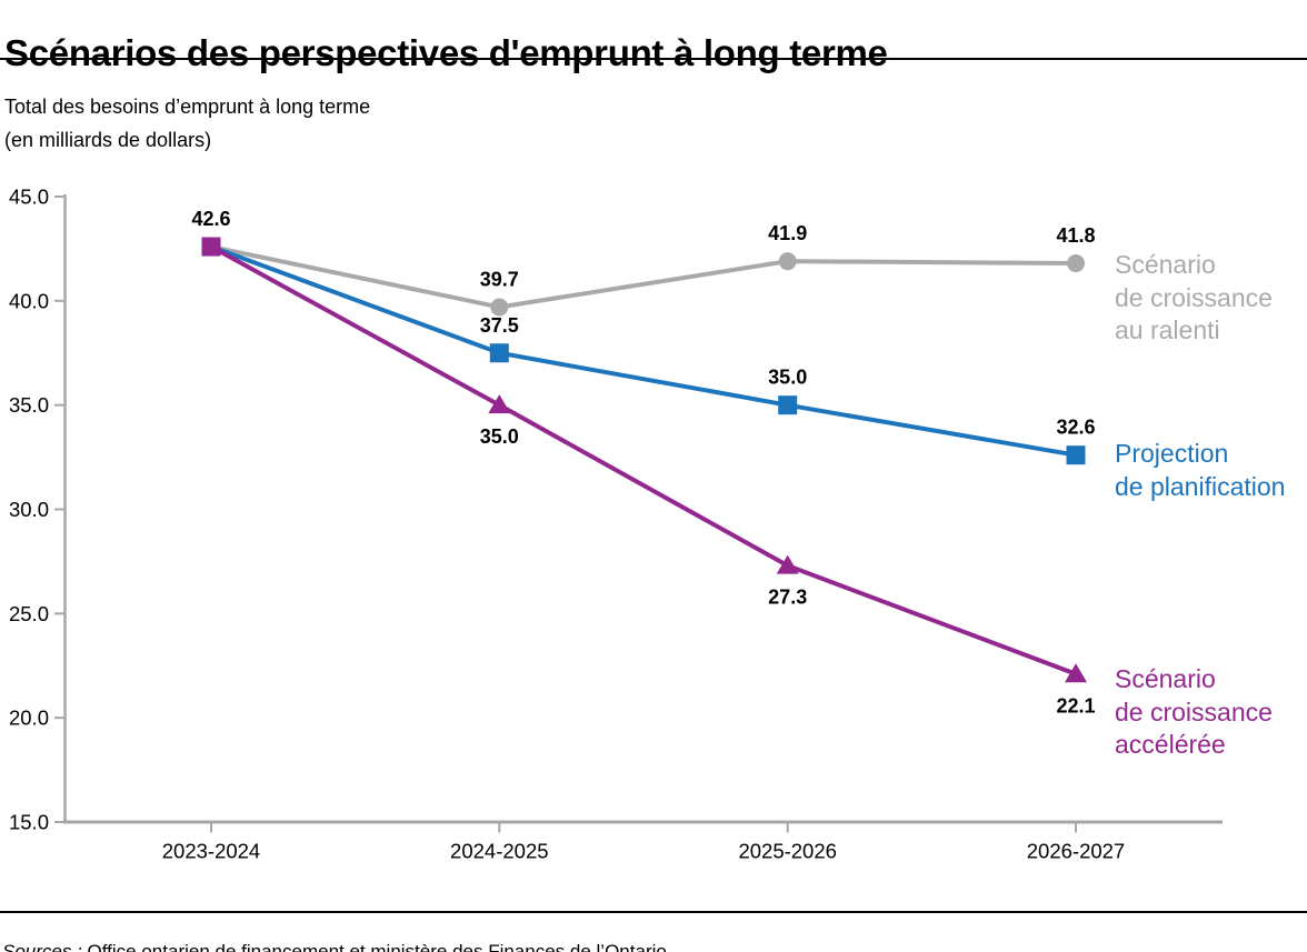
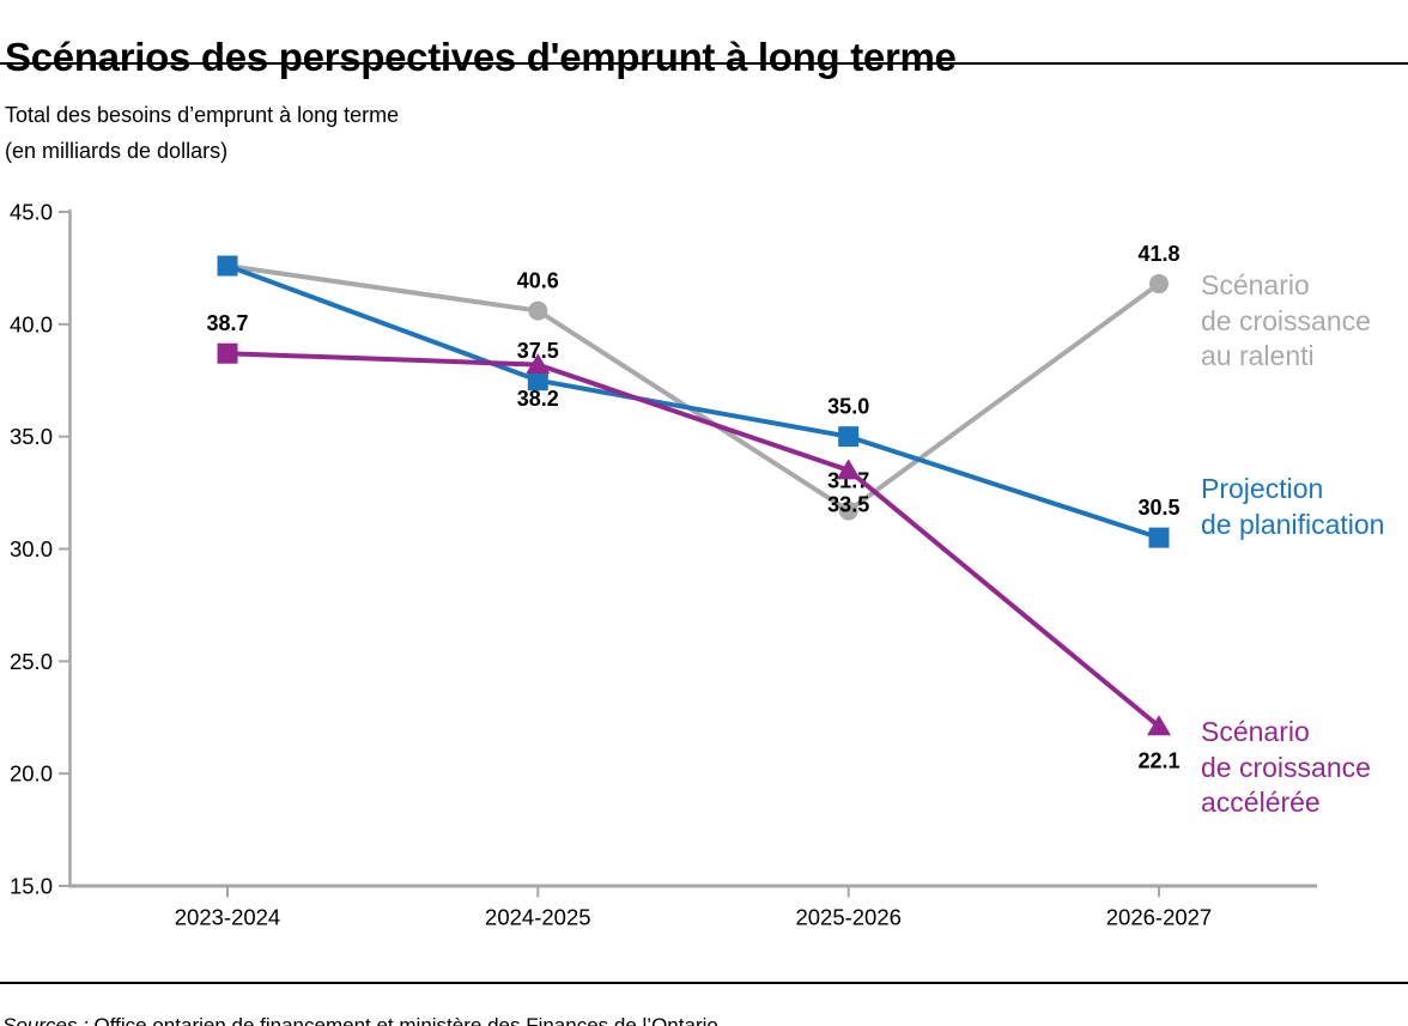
Scénario de croissance accélérée/2023-2024: 42.6 -> 38.7
Scénario de croissance au ralenti/2024-2025: 39.7 -> 40.6
Scénario de croissance accélérée/2024-2025: 35.0 -> 38.2
Scénario de croissance au ralenti/2025-2026: 41.9 -> 31.7
Scénario de croissance accélérée/2025-2026: 27.3 -> 33.5
Projection de planification/2026-2027: 32.6 -> 30.5
